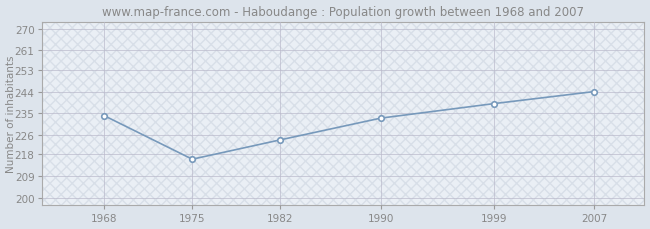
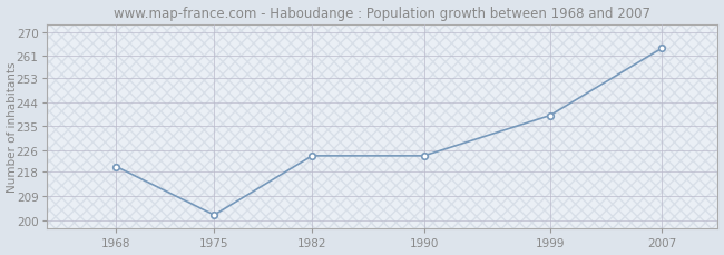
1968: 234 -> 220
1975: 216 -> 202
1990: 233 -> 224
2007: 244 -> 264
